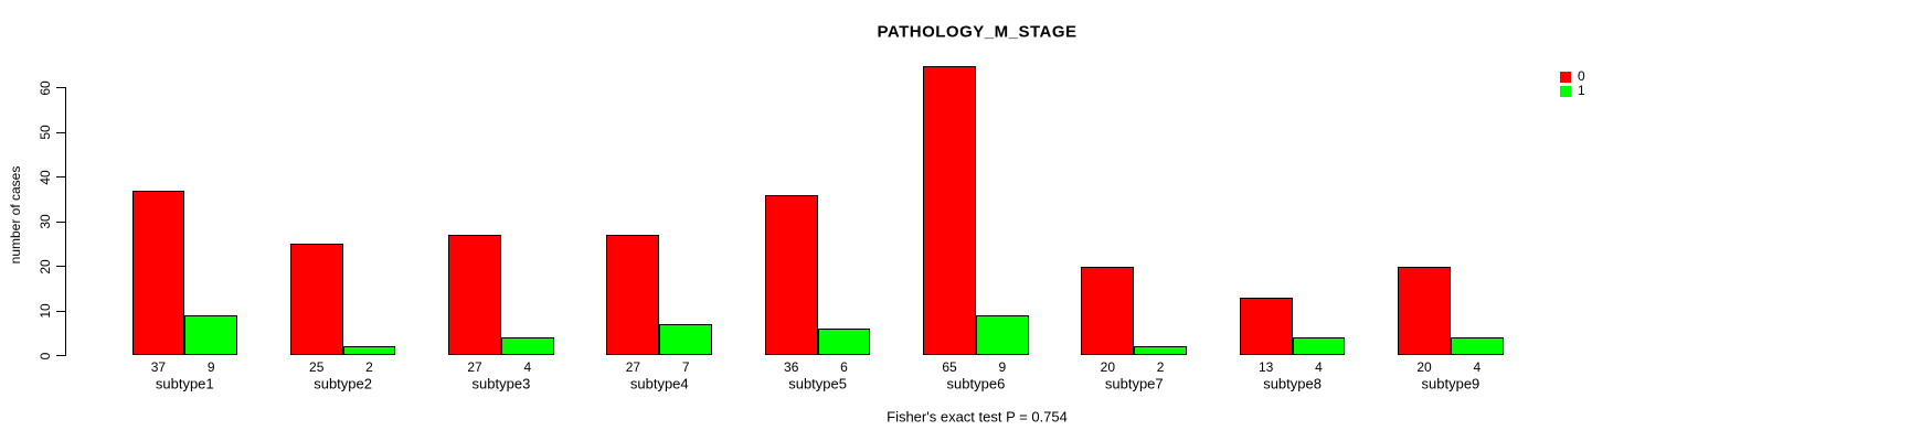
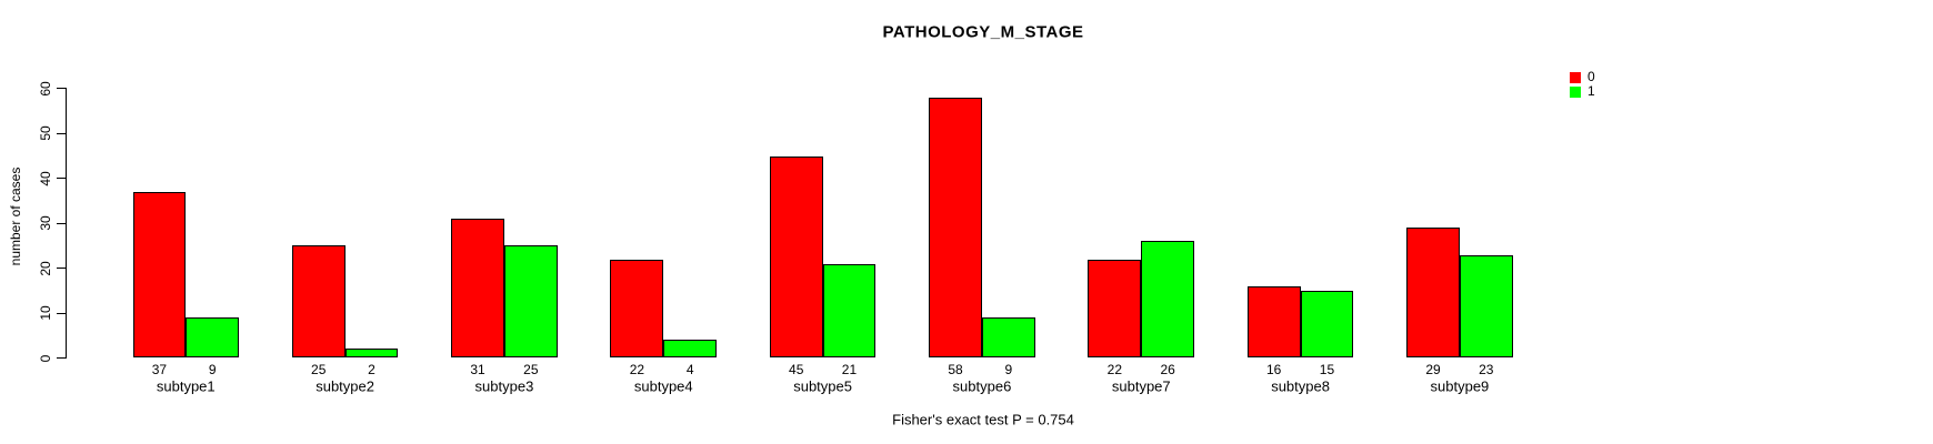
0/subtype3: 27 -> 31
1/subtype3: 4 -> 25
0/subtype4: 27 -> 22
1/subtype4: 7 -> 4
0/subtype5: 36 -> 45
1/subtype5: 6 -> 21
0/subtype6: 65 -> 58
0/subtype7: 20 -> 22
1/subtype7: 2 -> 26
0/subtype8: 13 -> 16
1/subtype8: 4 -> 15
0/subtype9: 20 -> 29
1/subtype9: 4 -> 23
